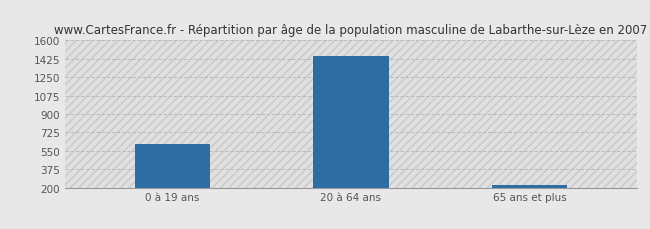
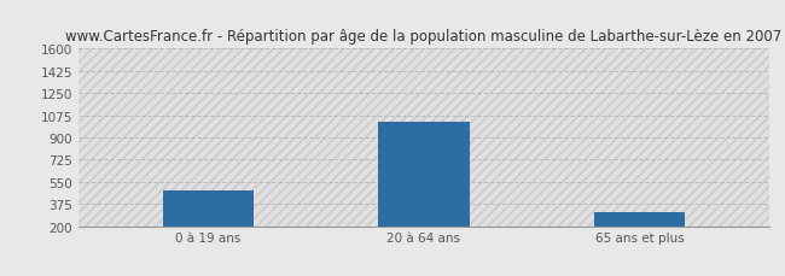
0 à 19 ans: 610 -> 480
20 à 64 ans: 1450 -> 1020
65 ans et plus: 220 -> 310
